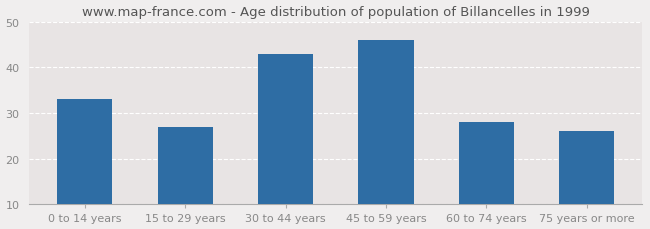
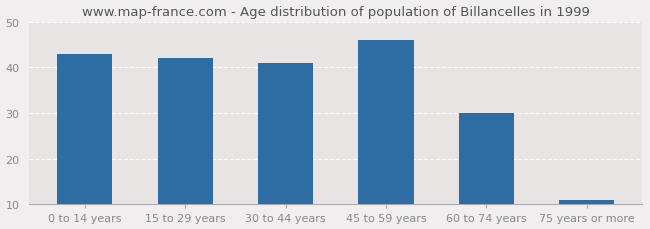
0 to 14 years: 33 -> 43
15 to 29 years: 27 -> 42
30 to 44 years: 43 -> 41
60 to 74 years: 28 -> 30
75 years or more: 26 -> 11
